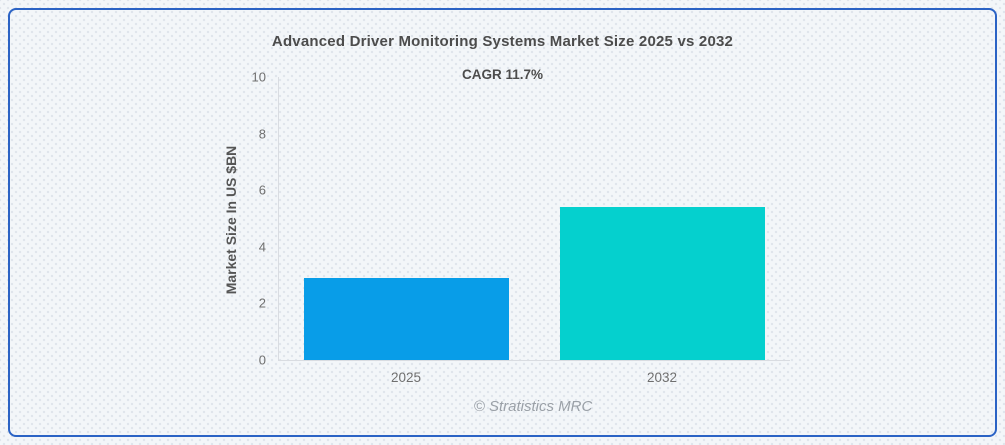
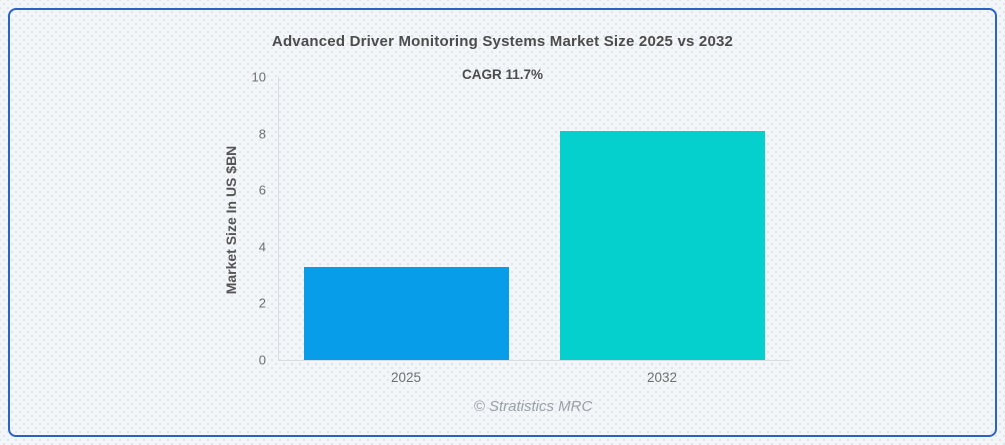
2025: 2.9 -> 3.3
2032: 5.4 -> 8.1
